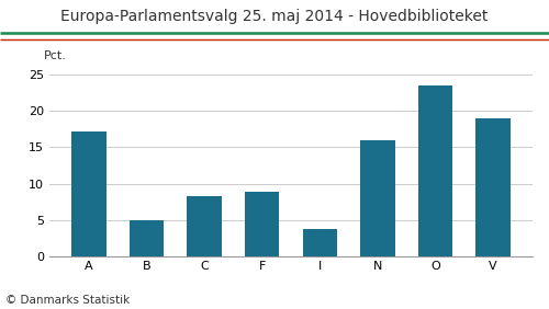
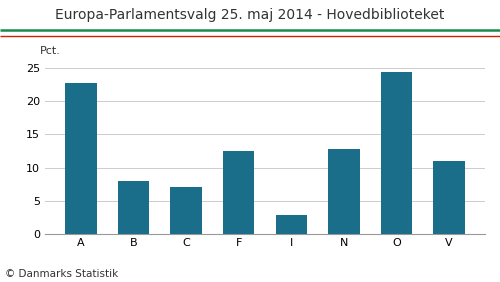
A: 17.2 -> 22.7
B: 5.0 -> 8.0
C: 8.2 -> 7.0
F: 8.8 -> 12.5
I: 3.8 -> 2.8
N: 16.0 -> 12.8
O: 23.4 -> 24.3
V: 19.0 -> 11.0
